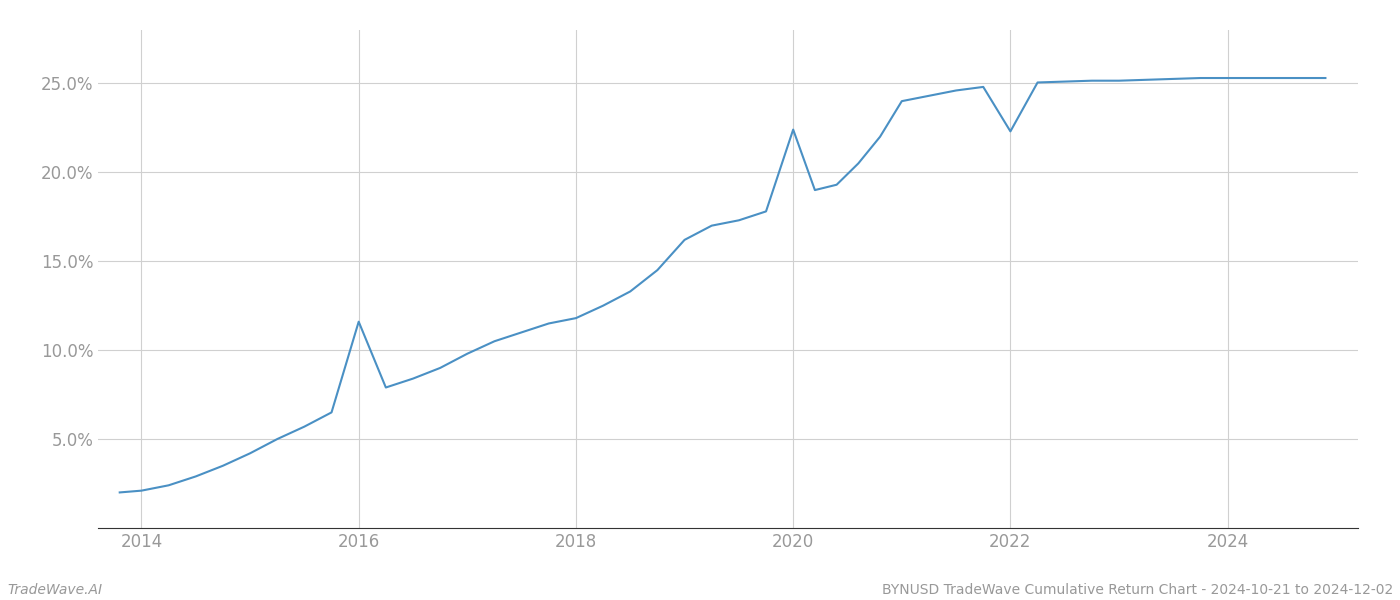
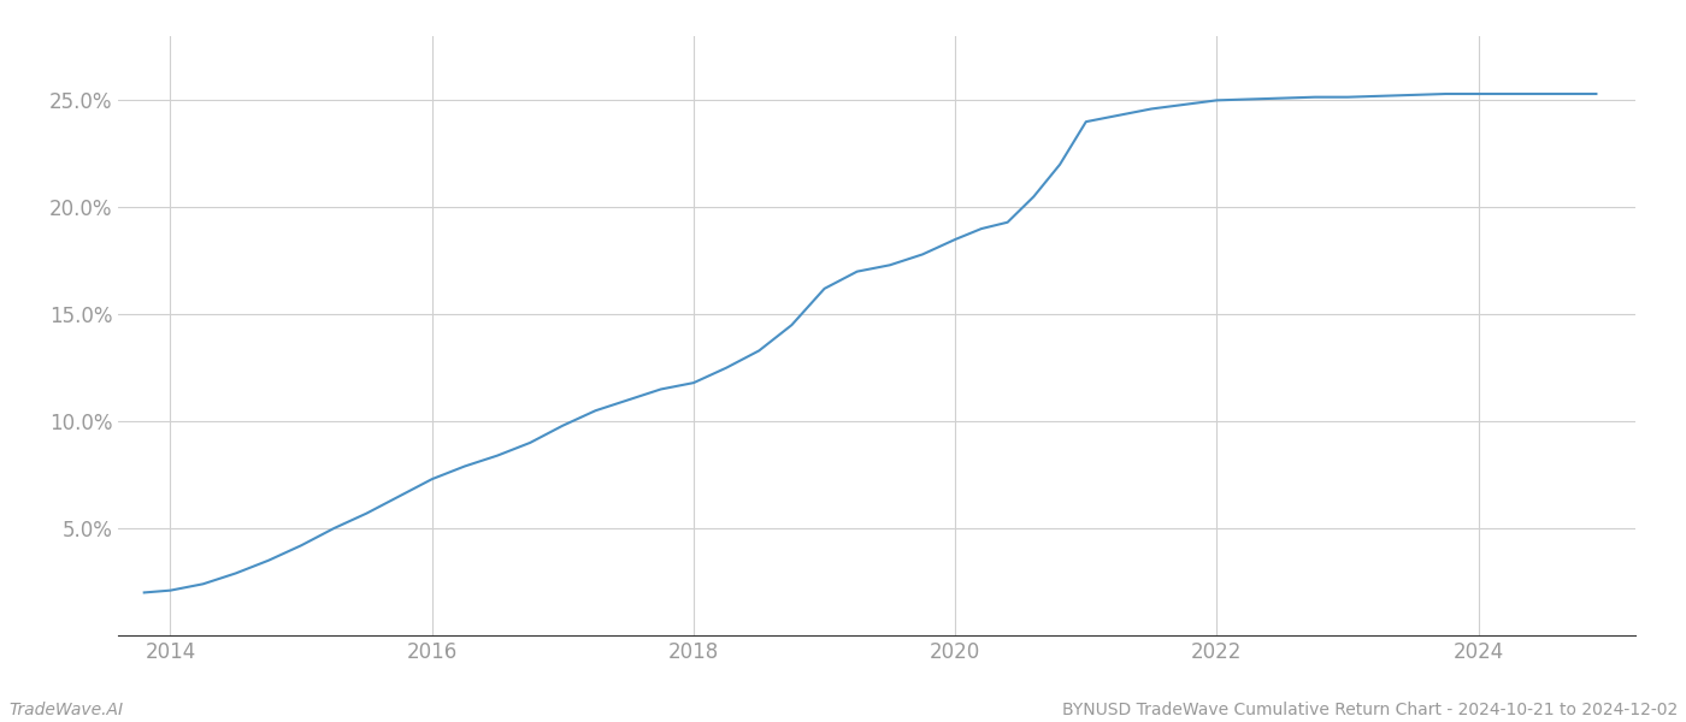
2016: 11.6% -> 7.3%
2020: 22.4% -> 18.5%
2022: 22.3% -> 25.0%
